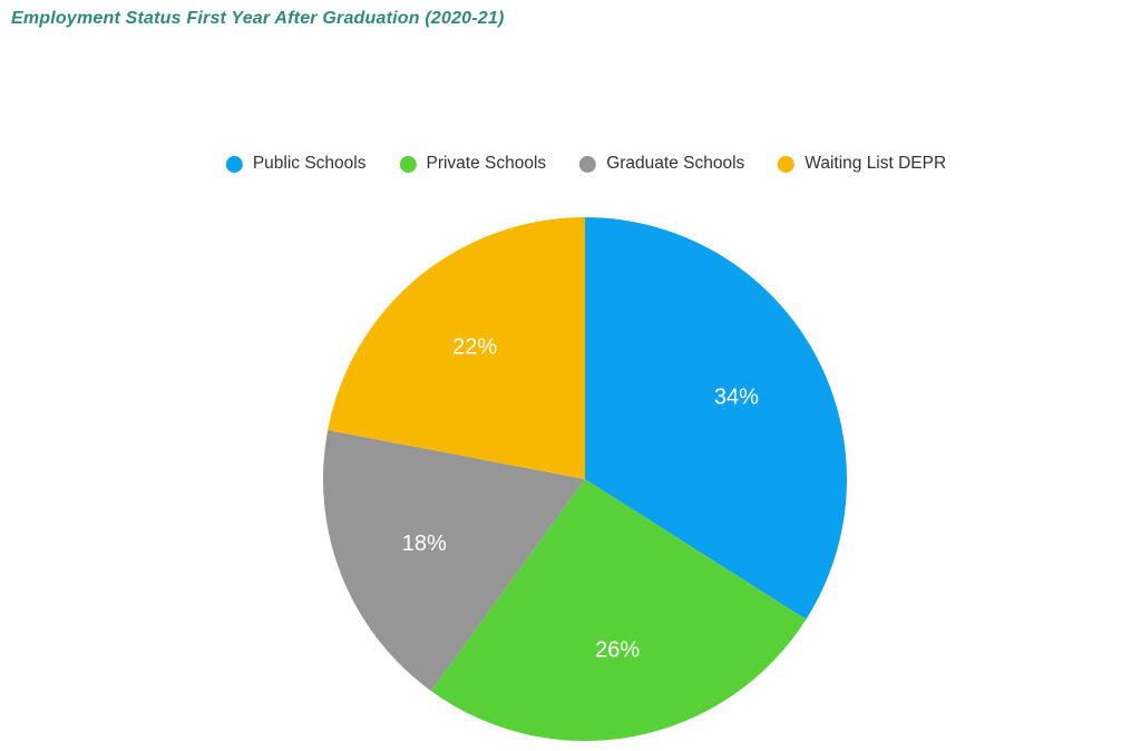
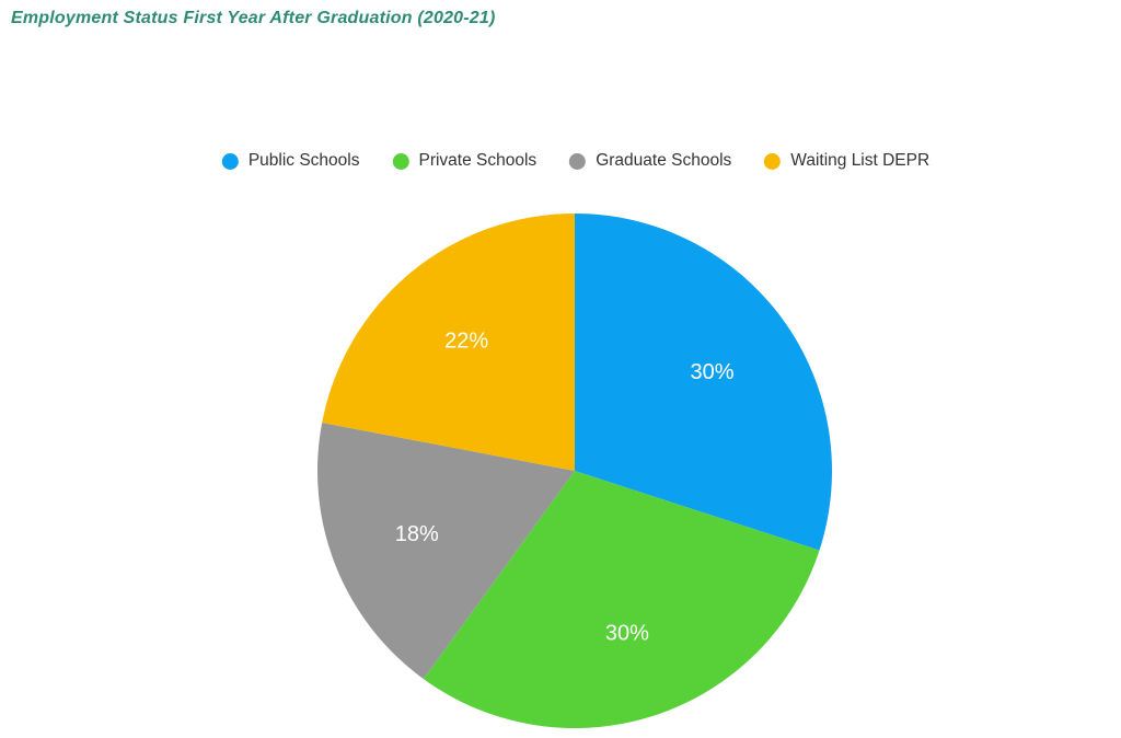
Public Schools: 34% -> 30%
Private Schools: 26% -> 30%
